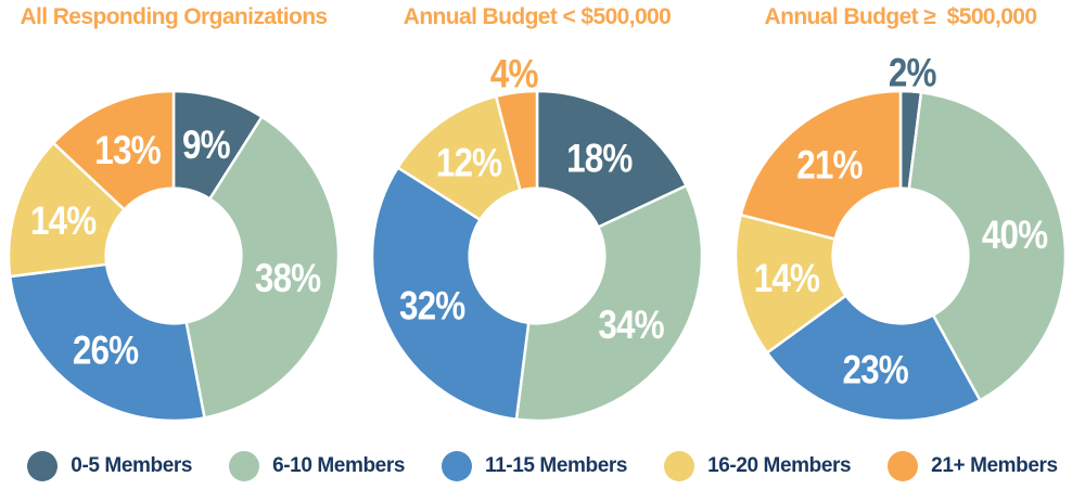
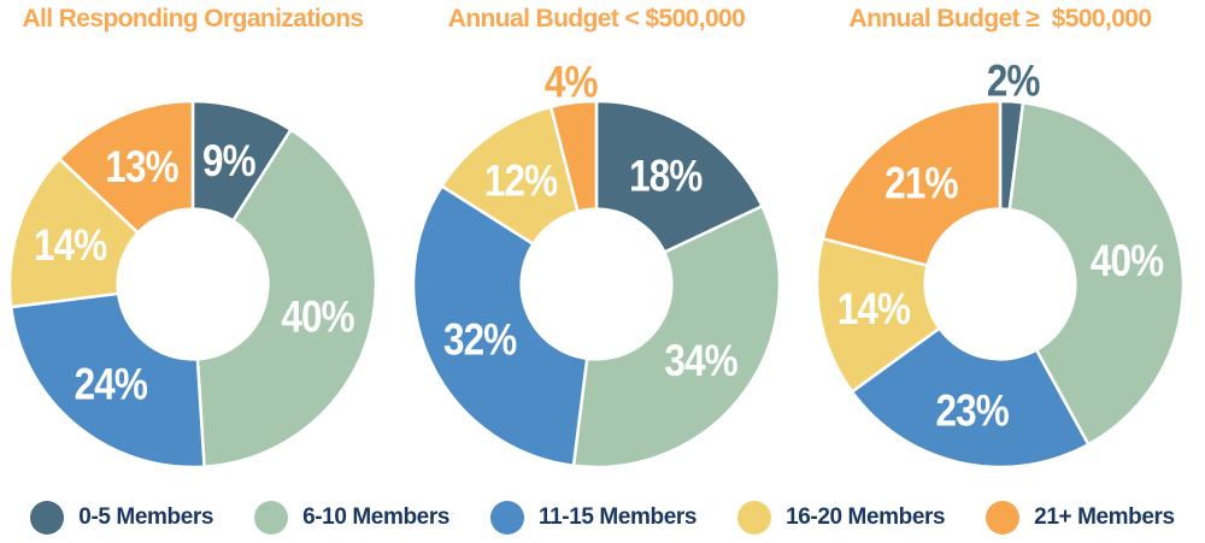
All Responding Organizations/6-10 Members: 38% -> 40%
All Responding Organizations/11-15 Members: 26% -> 24%
